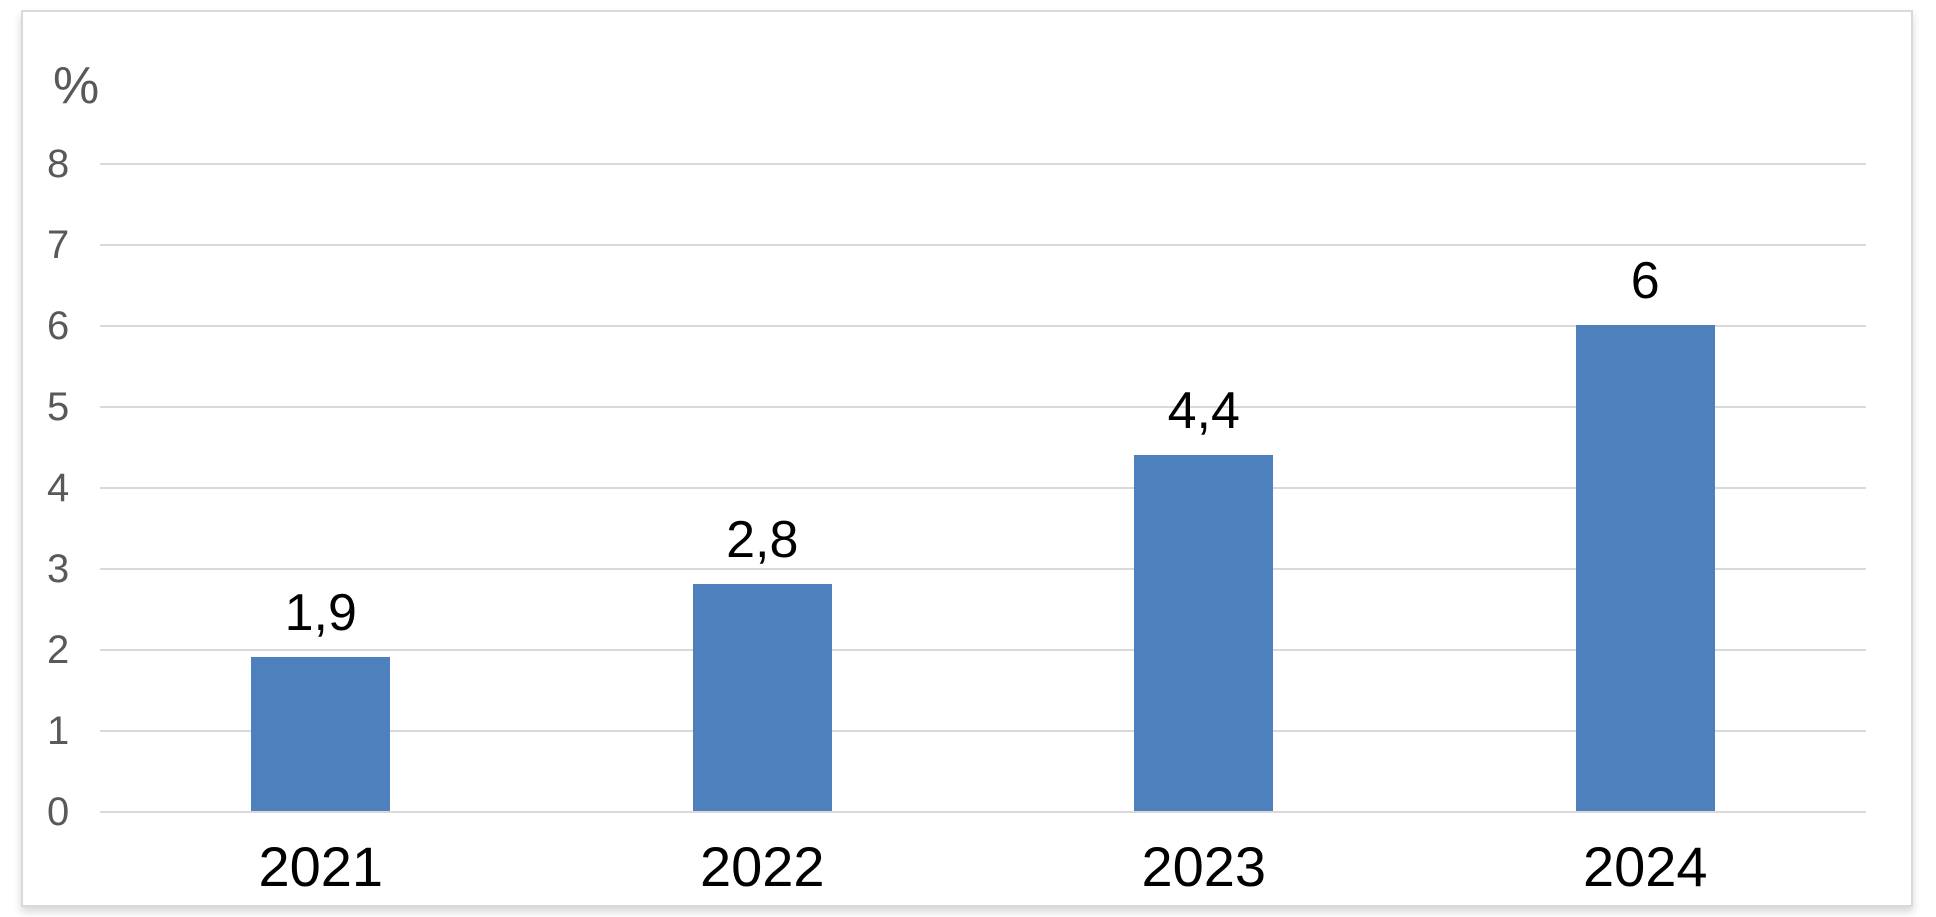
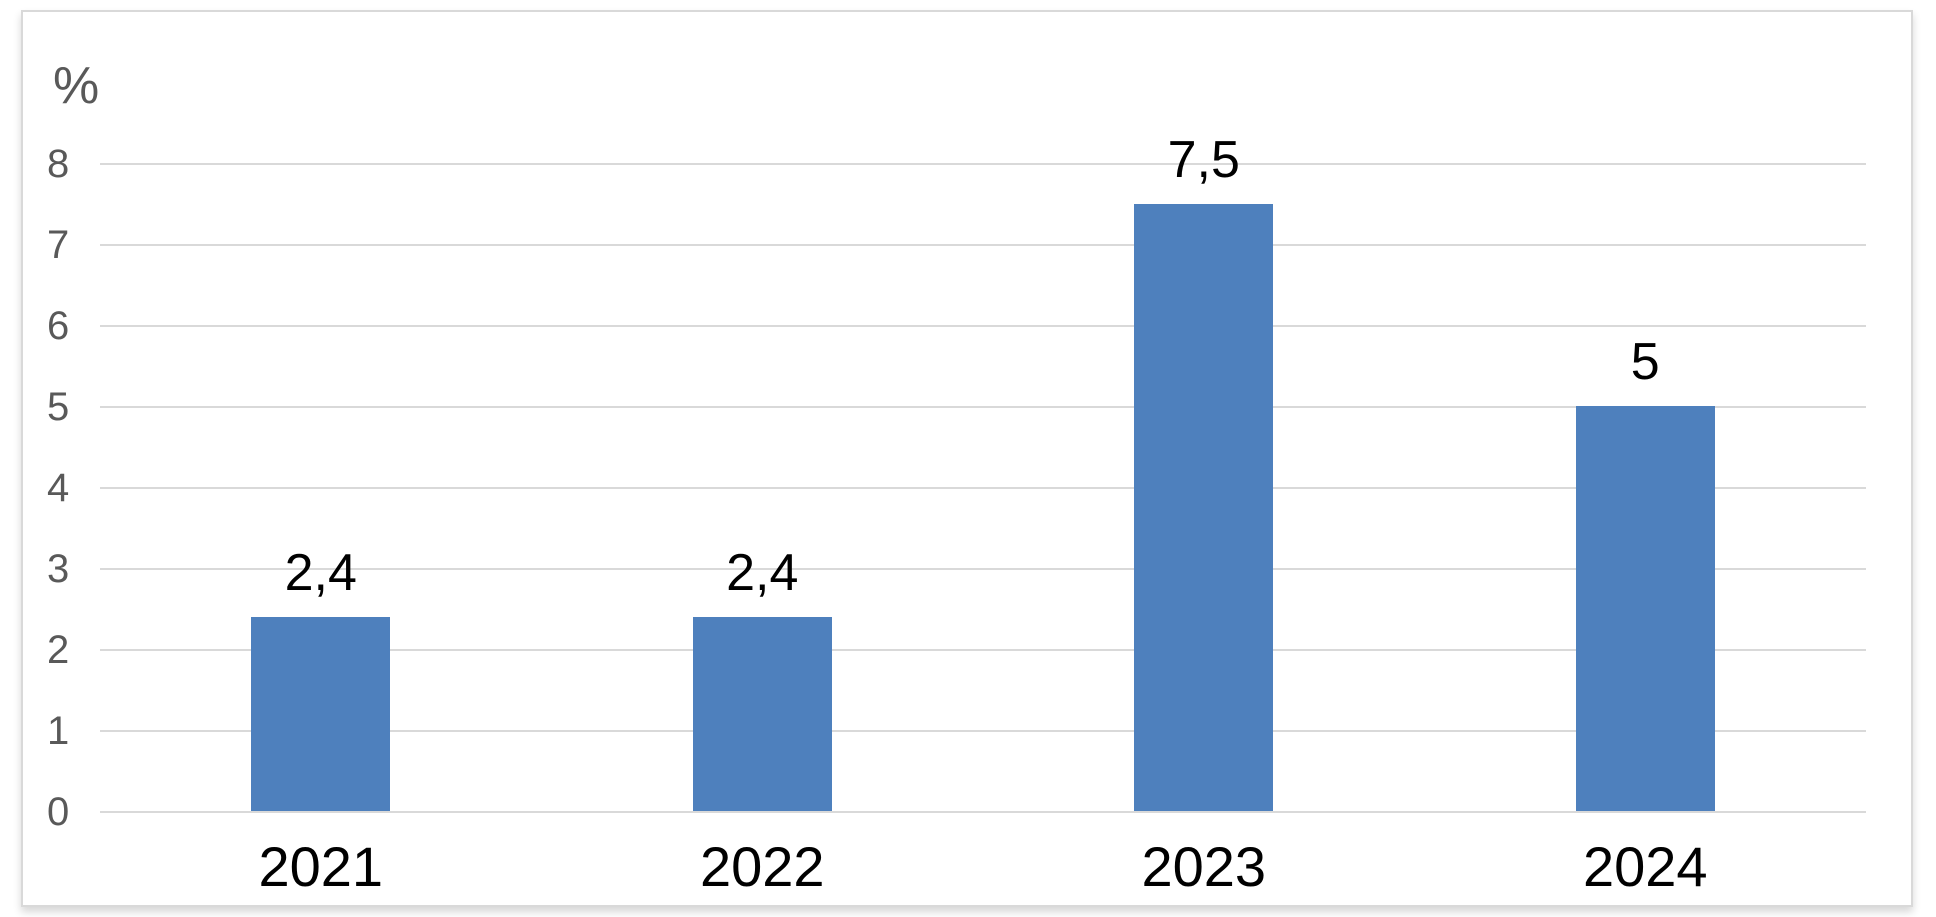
2021: 1,9 -> 2,4
2022: 2,8 -> 2,4
2023: 4,4 -> 7,5
2024: 6 -> 5
